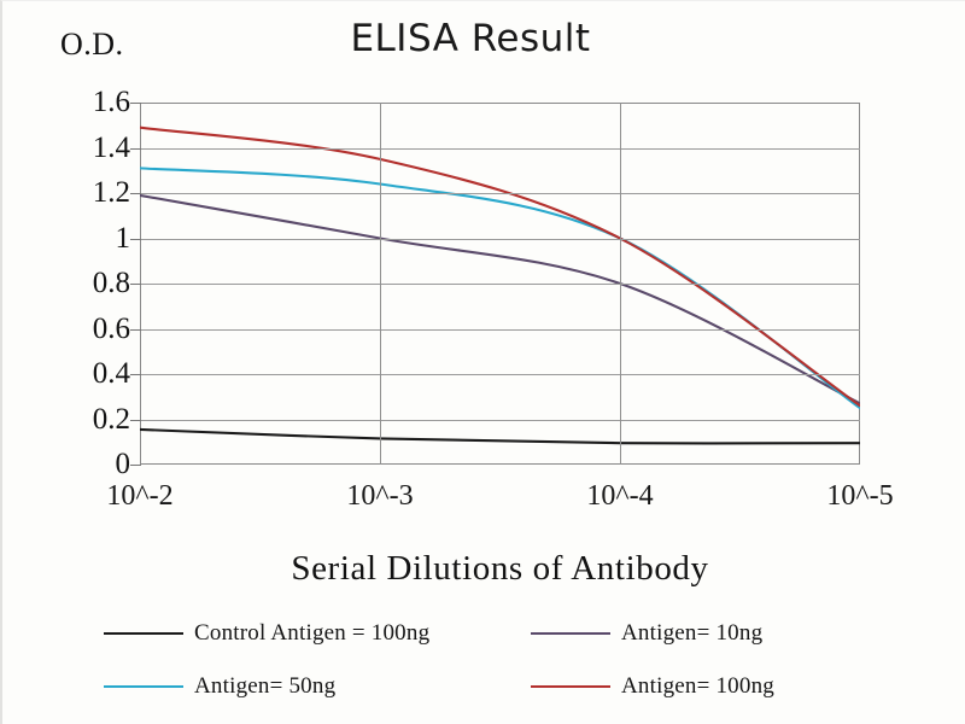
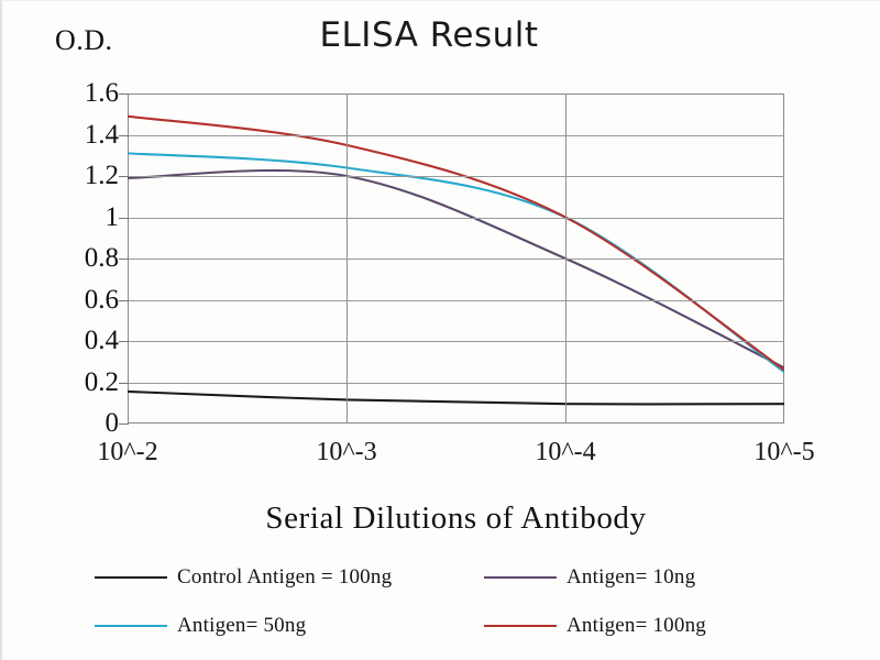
Antigen= 10ng/10^-3: 1.00 -> 1.20
